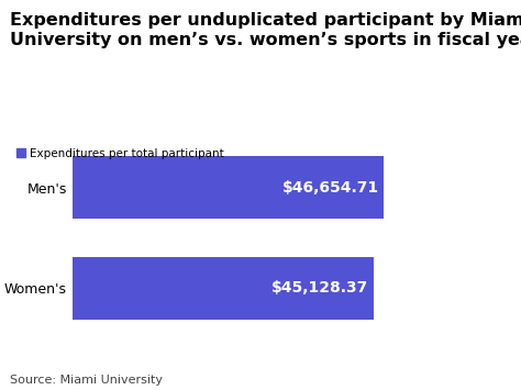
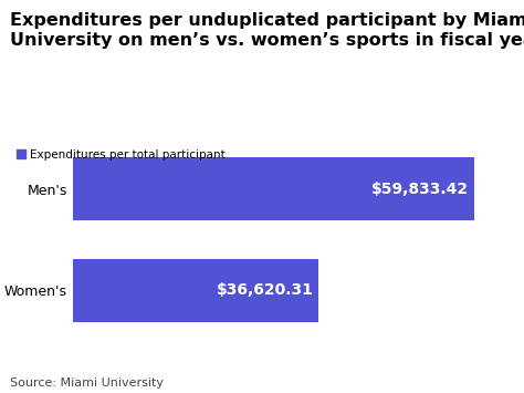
Men's: $46,654.71 -> $59,833.42
Women's: $45,128.37 -> $36,620.31
